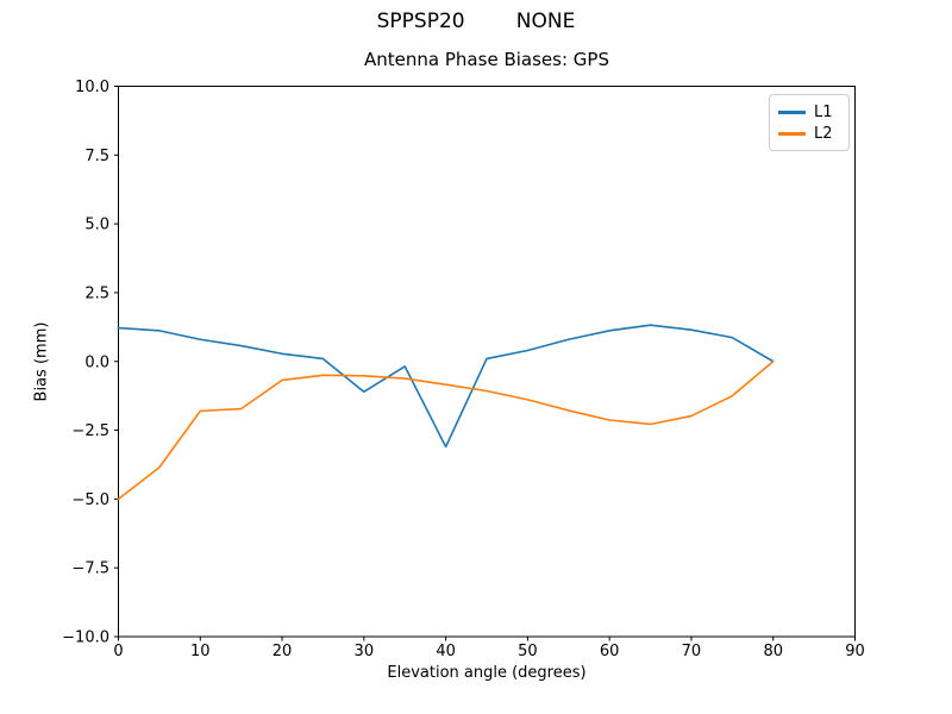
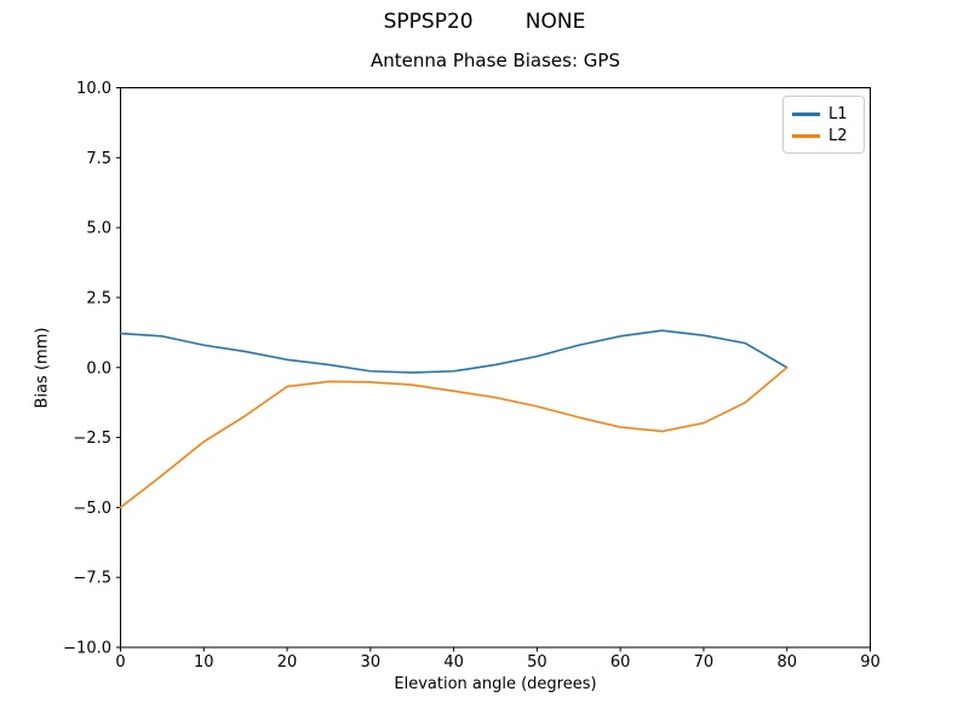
L2/10: -1.8 -> -2.6
L1/30: -1.1 -> -0.1
L1/40: -3.1 -> -0.1
